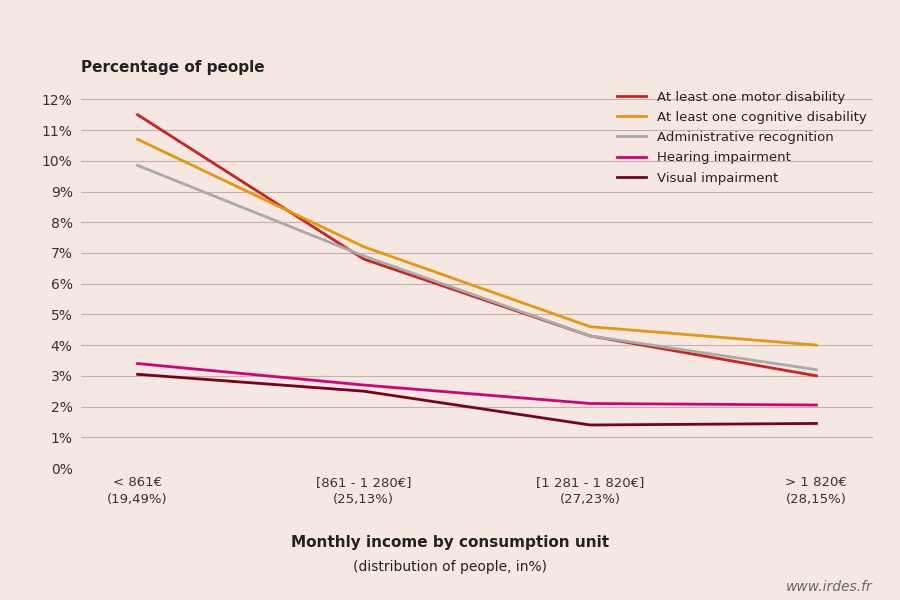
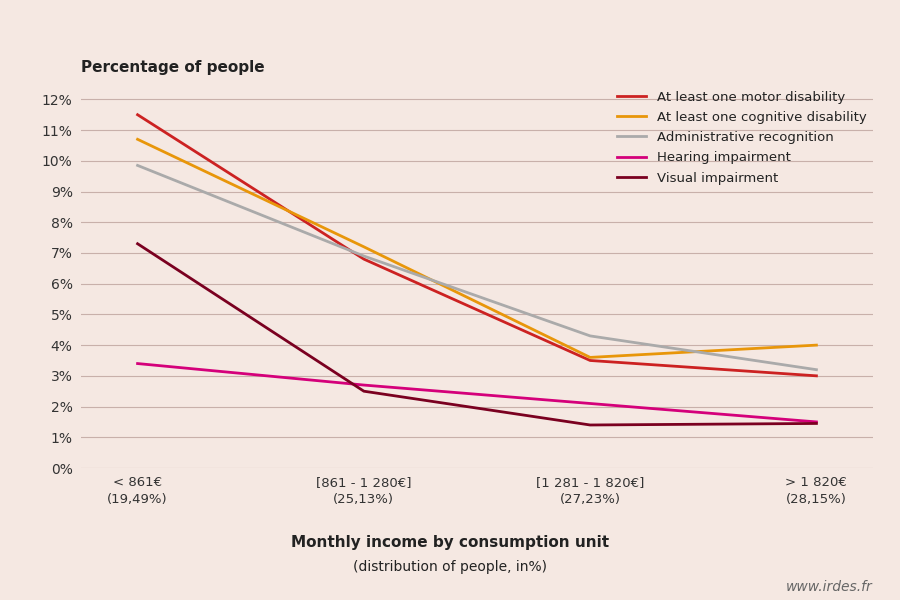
Visual impairment/< 861€ (19,49%): 3.05% -> 7.30%
At least one motor disability/[1 281 - 1 820€] (27,23%): 4.3% -> 3.5%
At least one cognitive disability/[1 281 - 1 820€] (27,23%): 4.6% -> 3.6%
Hearing impairment/> 1 820€ (28,15%): 2.05% -> 1.50%
